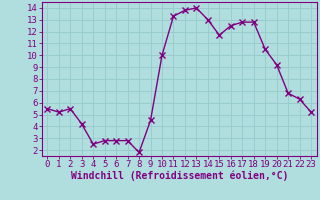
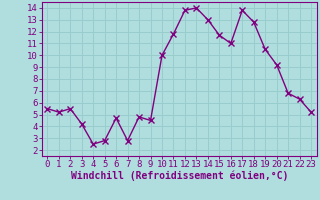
6: 2.8 -> 4.7
8: 1.8 -> 4.8
11: 13.3 -> 11.8
16: 12.5 -> 11.0
17: 12.8 -> 13.8
